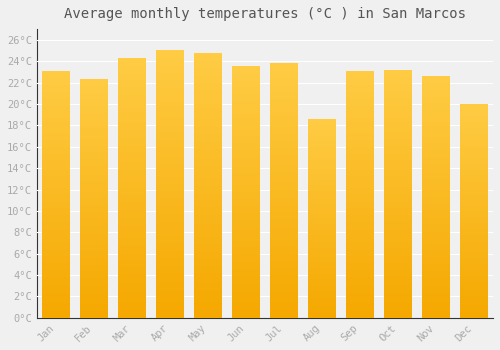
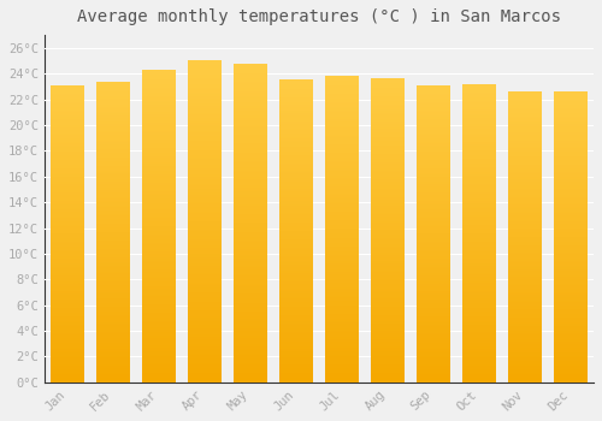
Feb: 22.3°C -> 23.3°C
Aug: 18.6°C -> 23.6°C
Dec: 20.0°C -> 22.6°C
